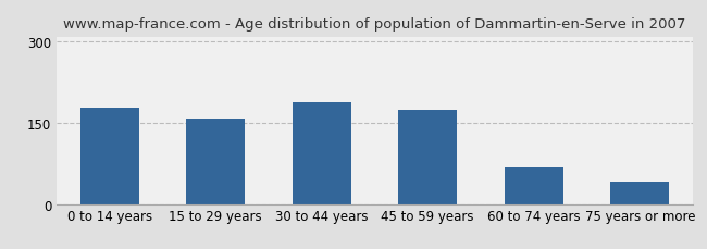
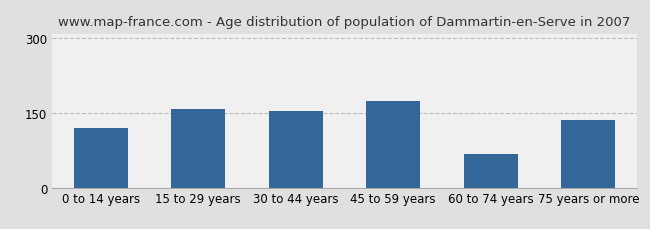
0 to 14 years: 178 -> 120
30 to 44 years: 188 -> 155
75 years or more: 42 -> 135
